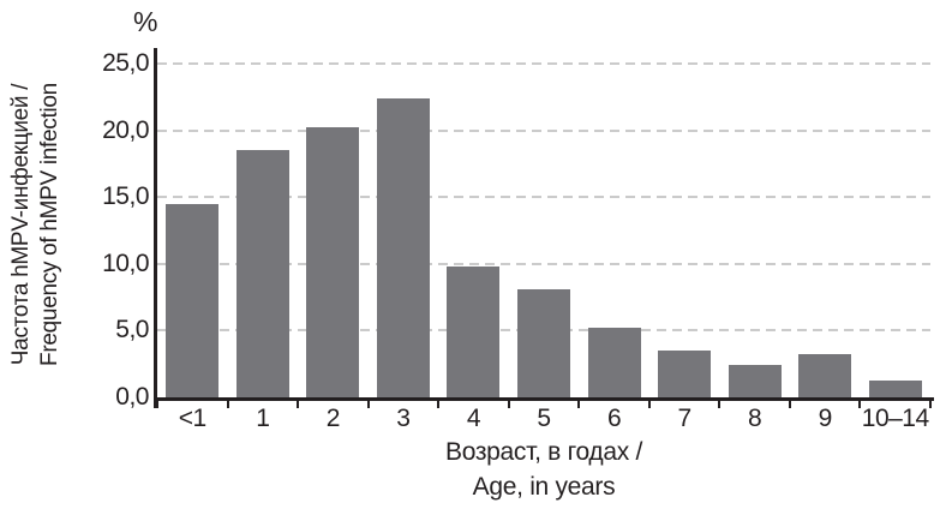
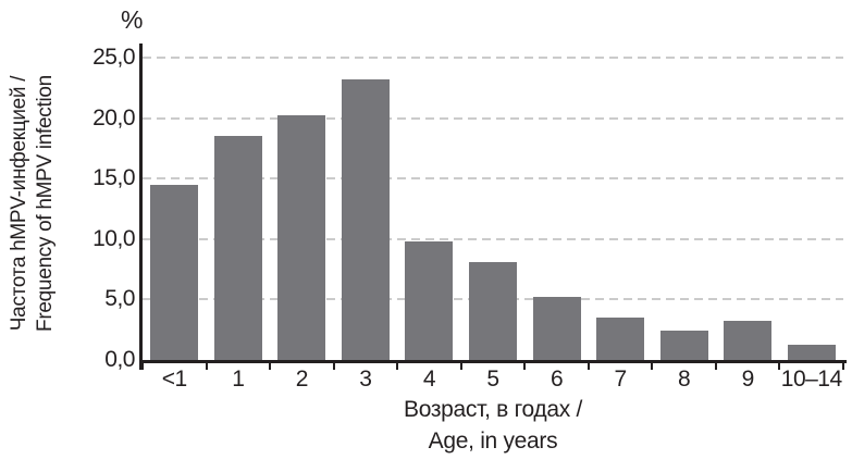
3: 22,4 -> 23,2
